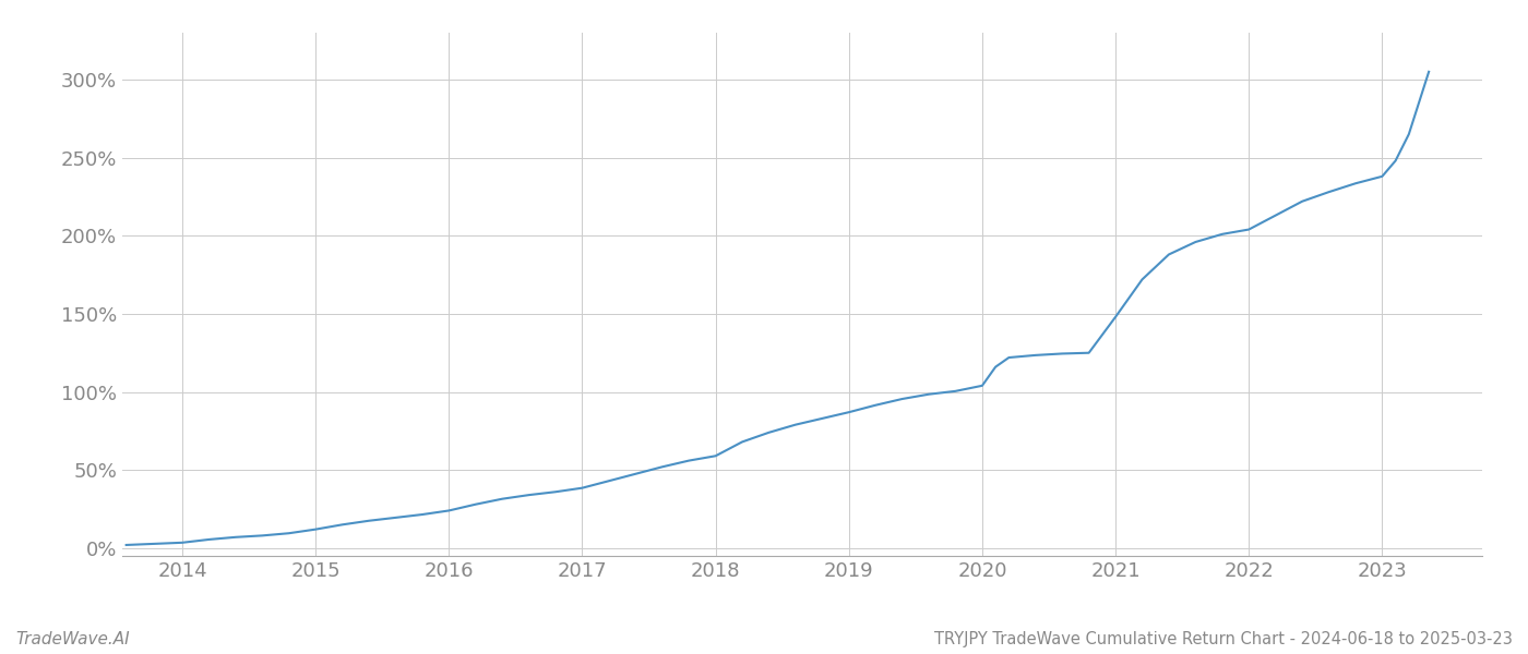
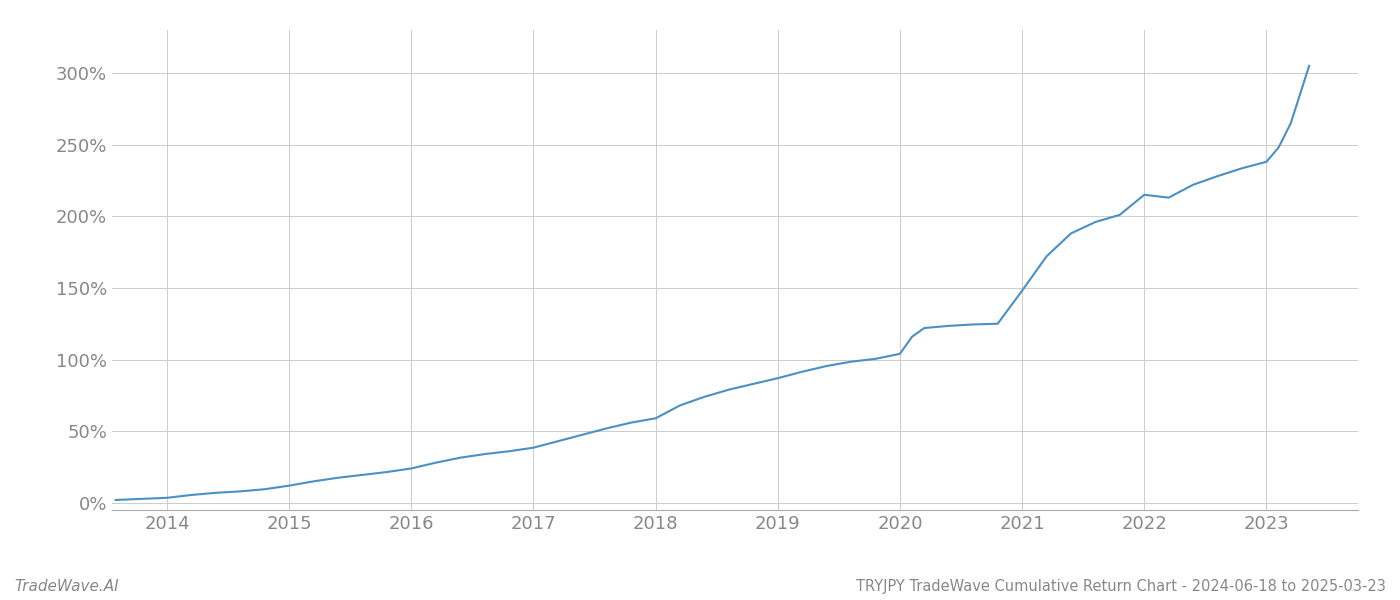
2022: 204% -> 215%
